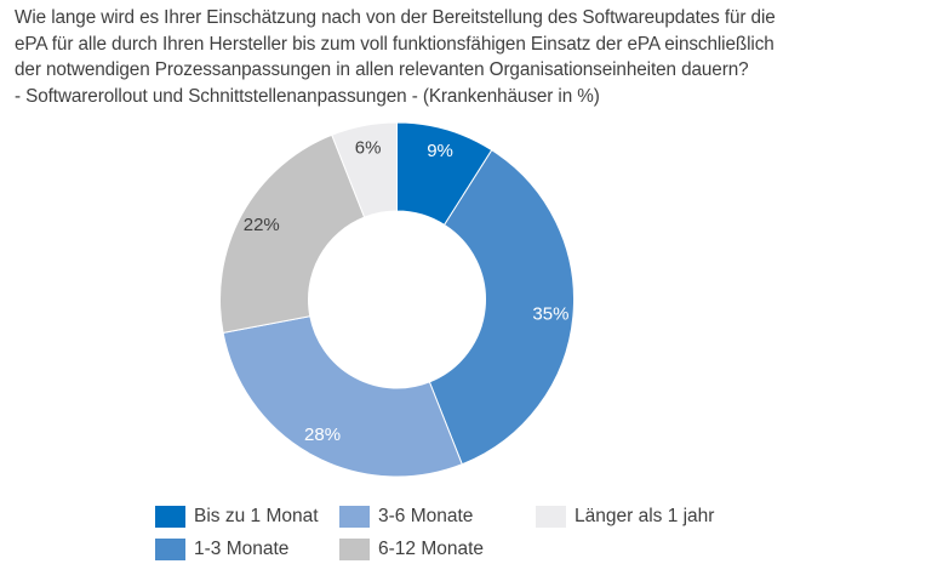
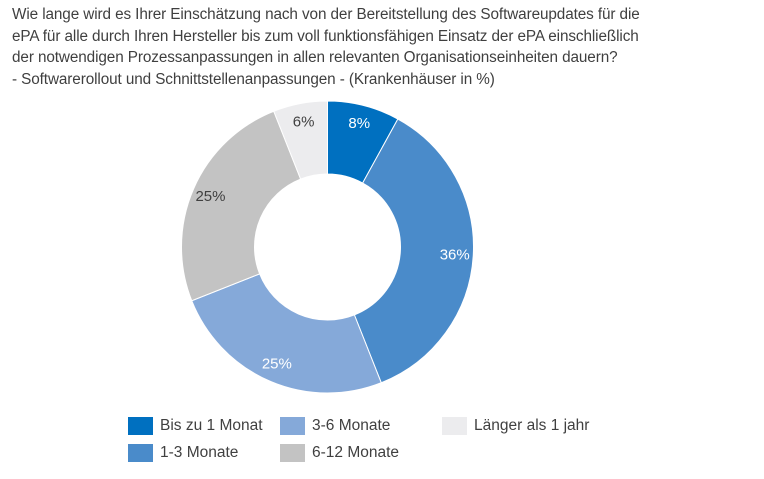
Bis zu 1 Monat: 9% -> 8%
1-3 Monate: 35% -> 36%
3-6 Monate: 28% -> 25%
6-12 Monate: 22% -> 25%
